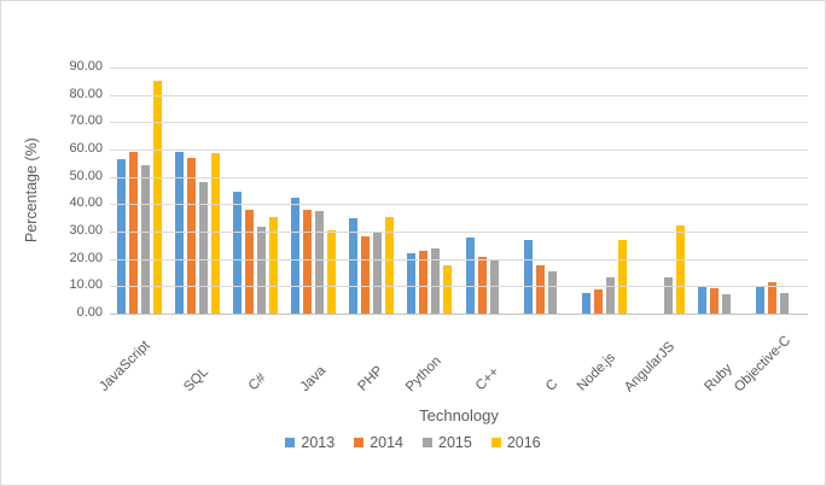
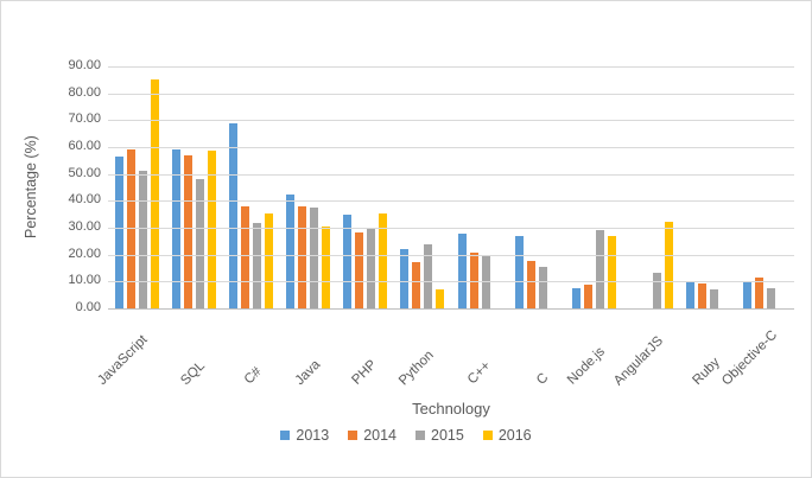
2015/JavaScript: 54 -> 51
2013/C#: 45 -> 69
2014/Python: 23 -> 17
2016/Python: 18 -> 7
2015/Node.js: 13 -> 29
